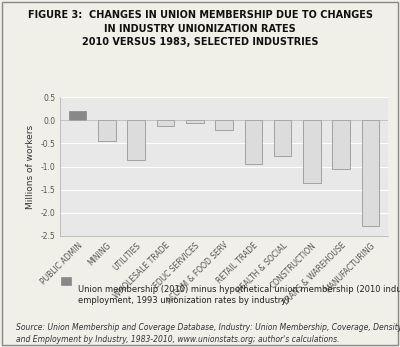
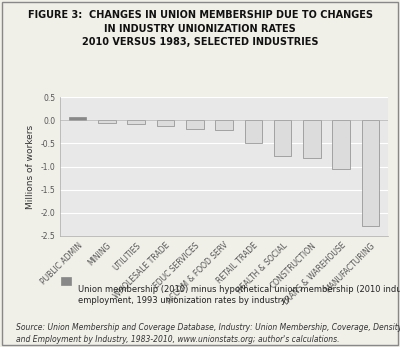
PUBLIC ADMIN: 0.20 -> 0.08
MINING: -0.45 -> -0.05
UTILITIES: -0.85 -> -0.08
EDUC SERVICES: -0.05 -> -0.18
RETAIL TRADE: -0.95 -> -0.48
CONSTRUCTION: -1.35 -> -0.82
